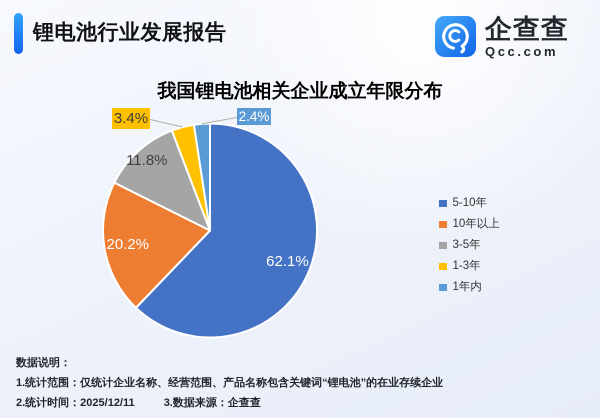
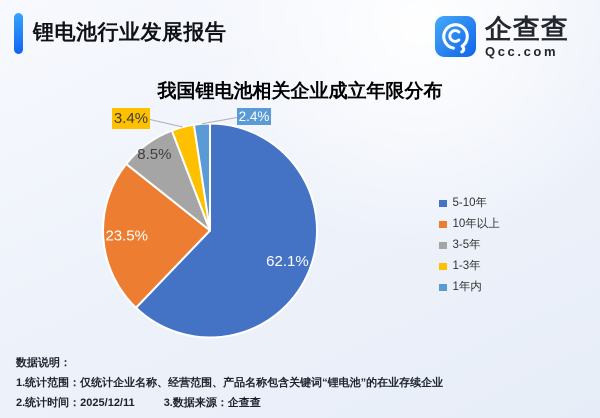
10年以上: 20.2% -> 23.5%
3-5年: 11.8% -> 8.5%
